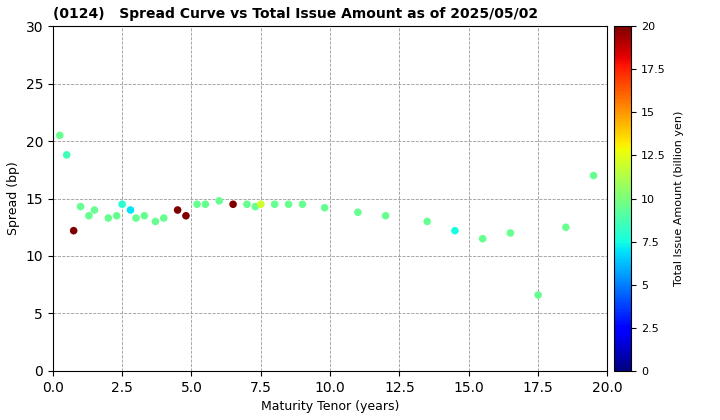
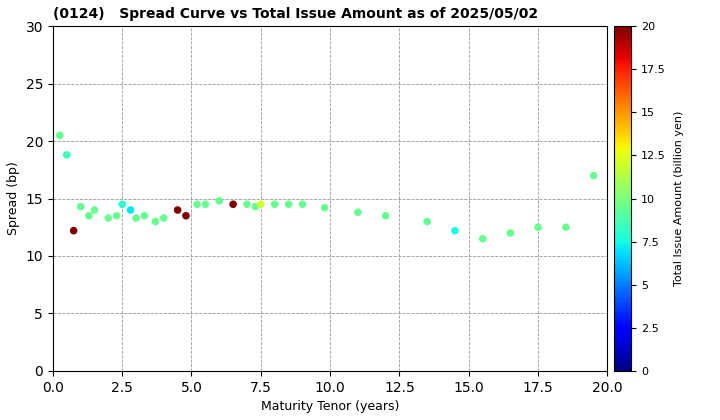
17.5: 6.6 -> 12.5
